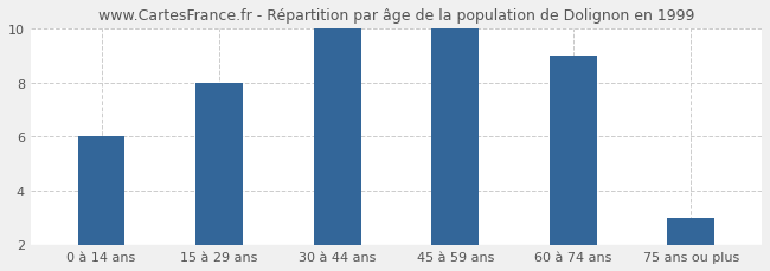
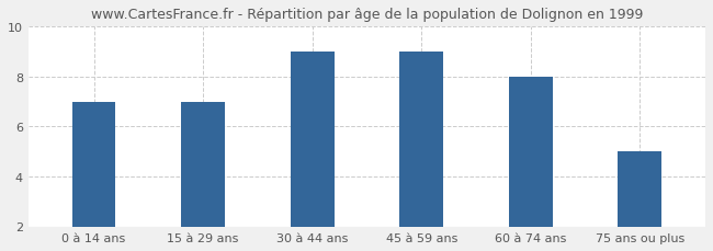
0 à 14 ans: 6 -> 7
15 à 29 ans: 8 -> 7
30 à 44 ans: 10 -> 9
45 à 59 ans: 10 -> 9
60 à 74 ans: 9 -> 8
75 ans ou plus: 3 -> 5
